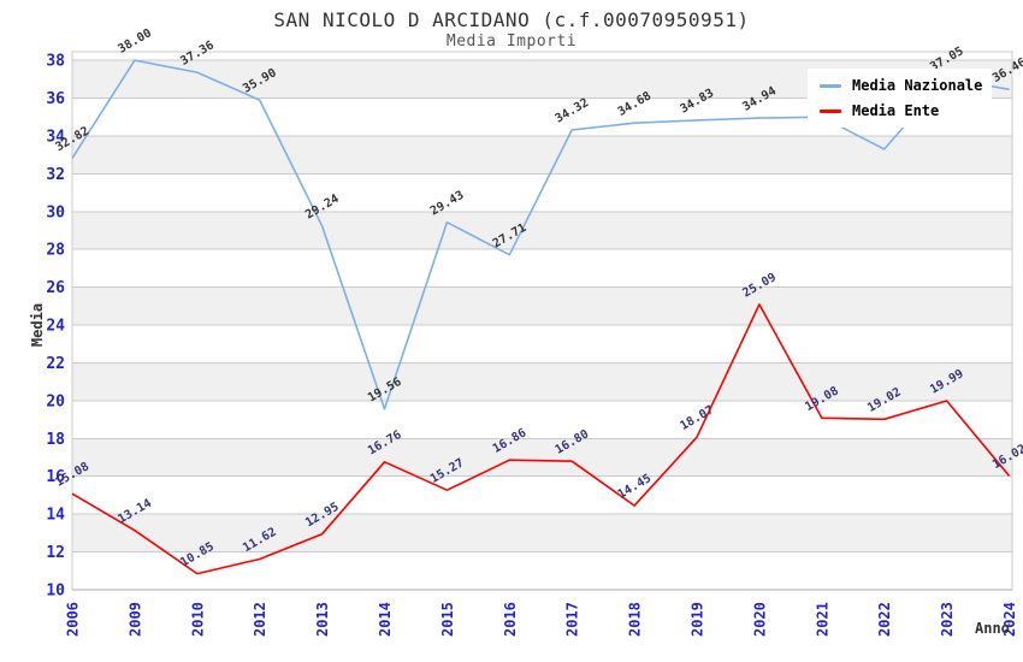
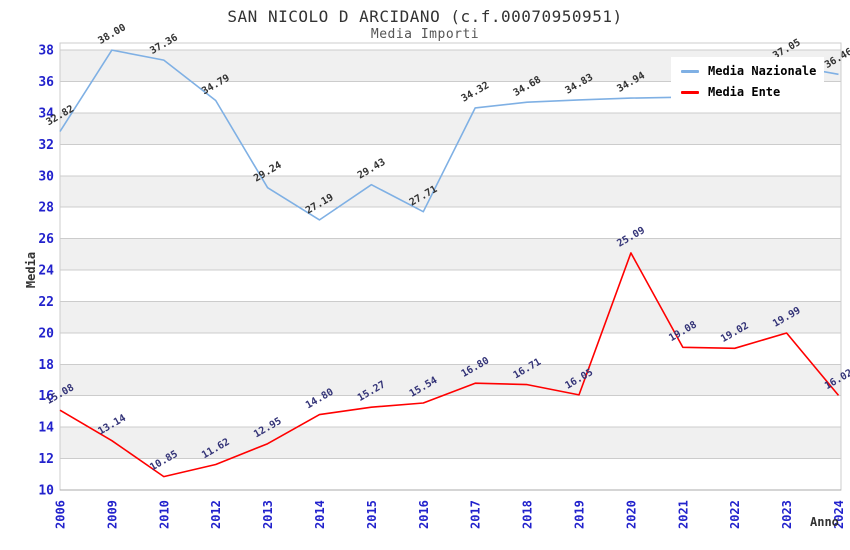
Media Nazionale/2012: 35.90 -> 34.79
Media Nazionale/2014: 19.56 -> 27.19
Media Ente/2014: 16.76 -> 14.80
Media Ente/2016: 16.86 -> 15.54
Media Ente/2018: 14.45 -> 16.71
Media Ente/2019: 18.07 -> 16.05
Media Nazionale/2022: 33.3 -> 36.0
